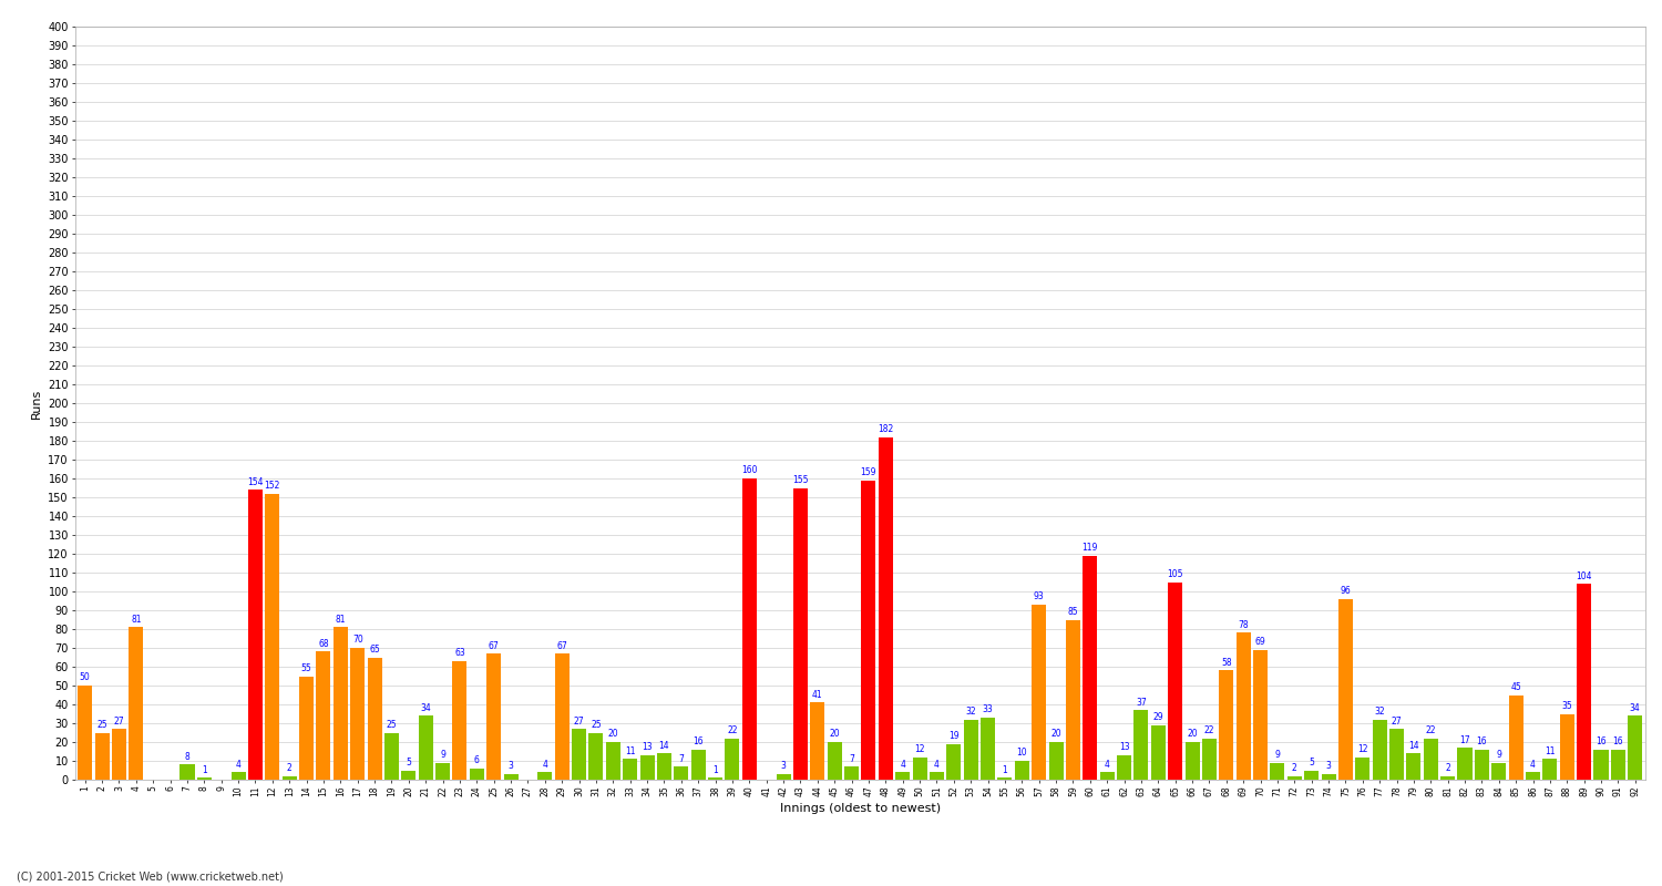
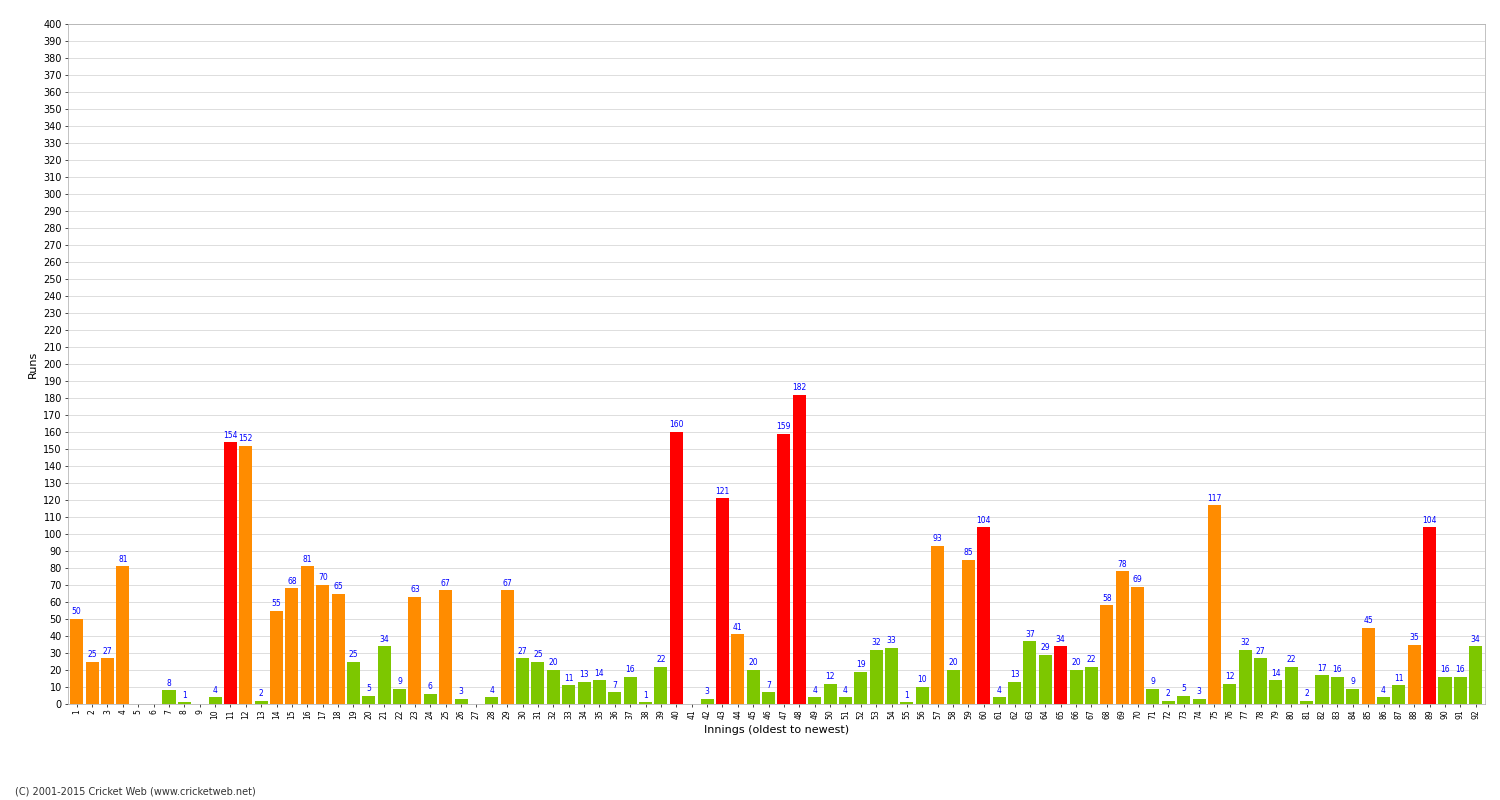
43: 155 -> 121
60: 119 -> 104
65: 105 -> 34
75: 96 -> 117
